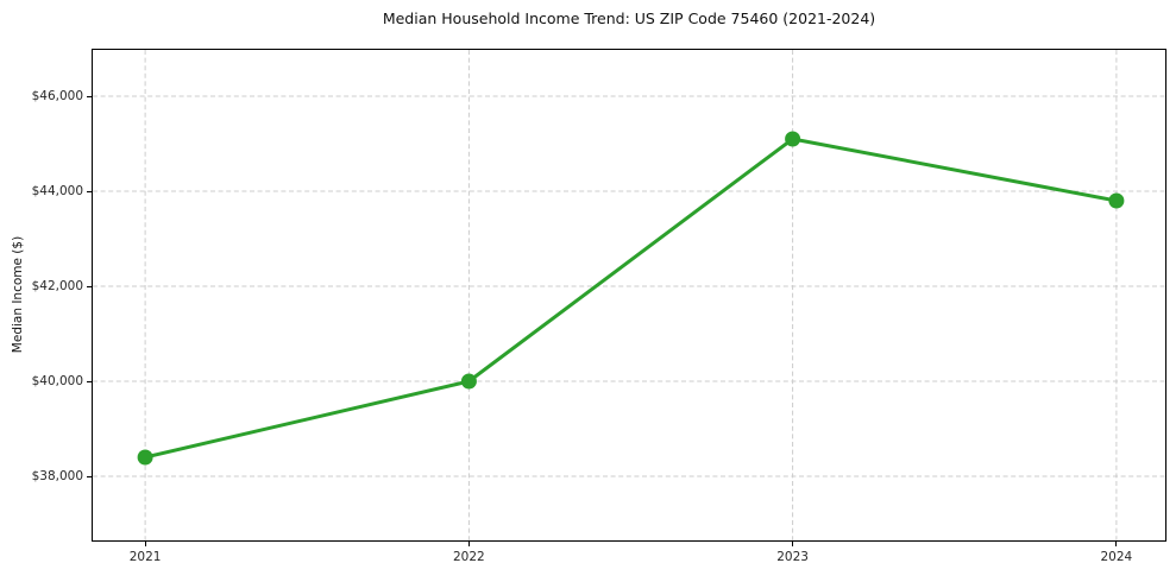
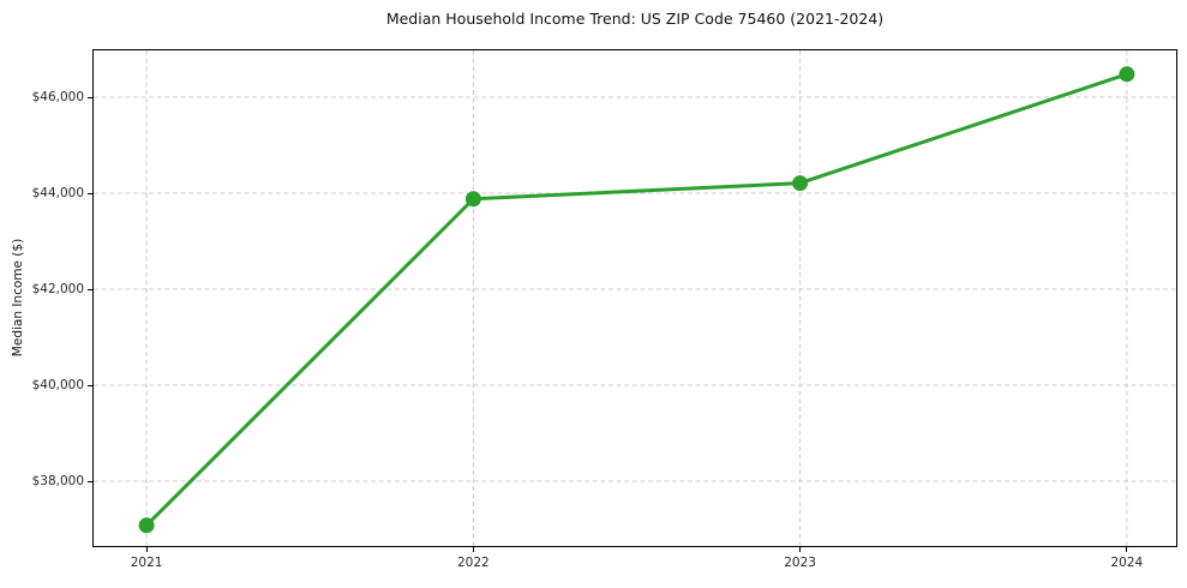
2021: $38400 -> $37100
2022: $40000 -> $43900
2023: $45100 -> $44200
2024: $43800 -> $46500
